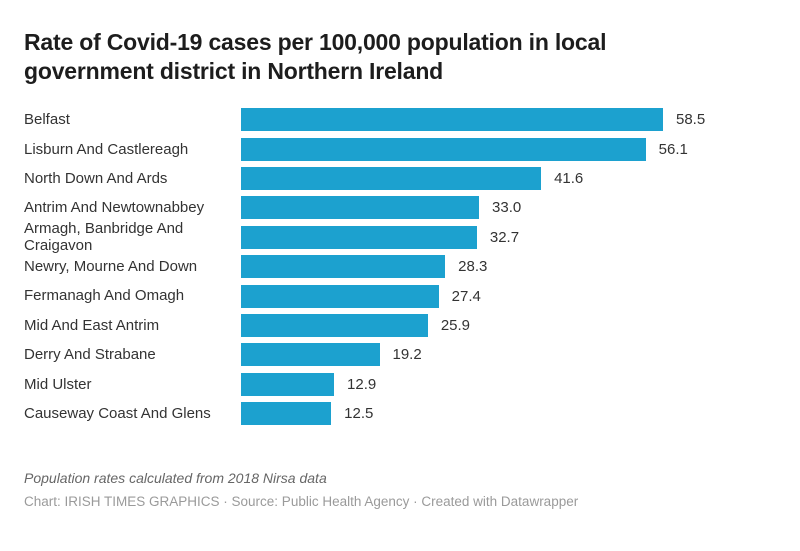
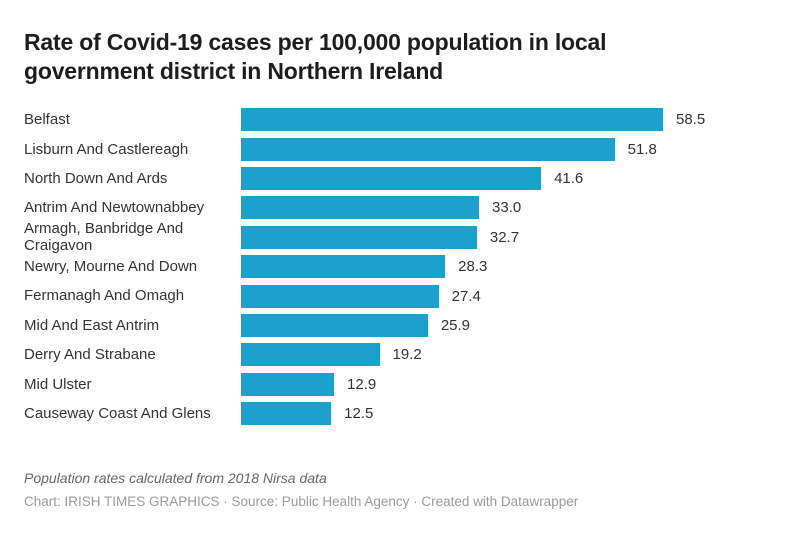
Lisburn And Castlereagh: 56.1 -> 51.8
